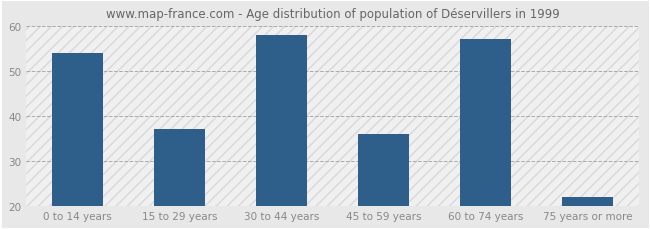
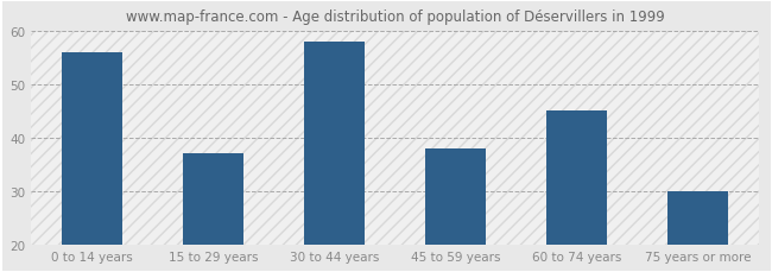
0 to 14 years: 54 -> 56
45 to 59 years: 36 -> 38
60 to 74 years: 57 -> 45
75 years or more: 22 -> 30
